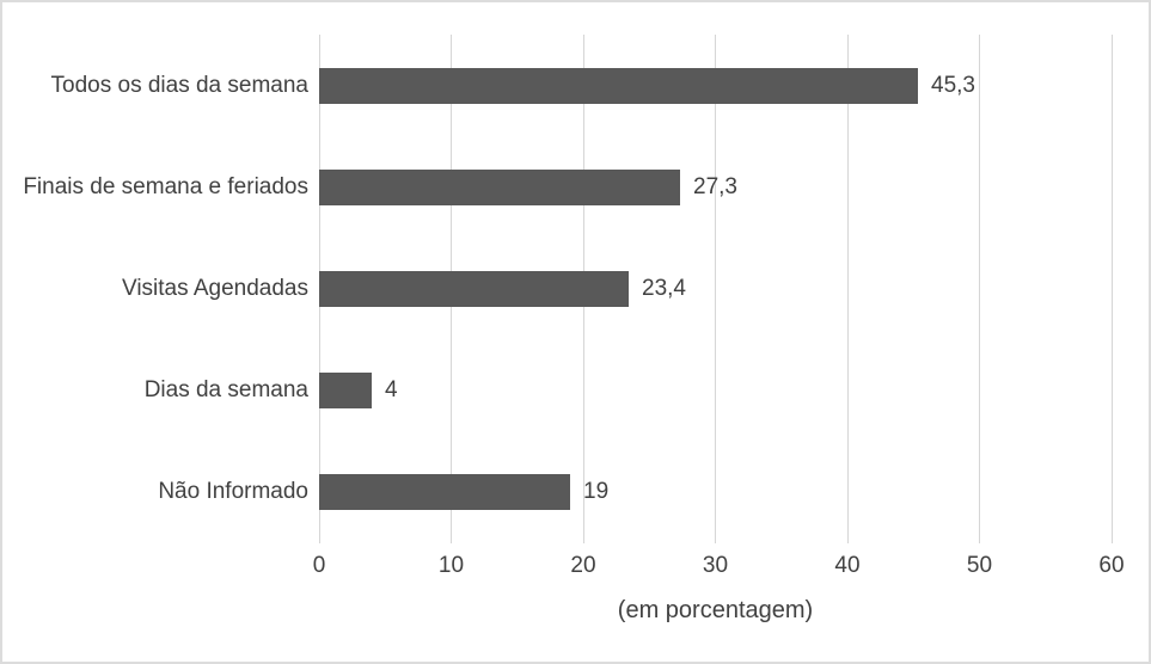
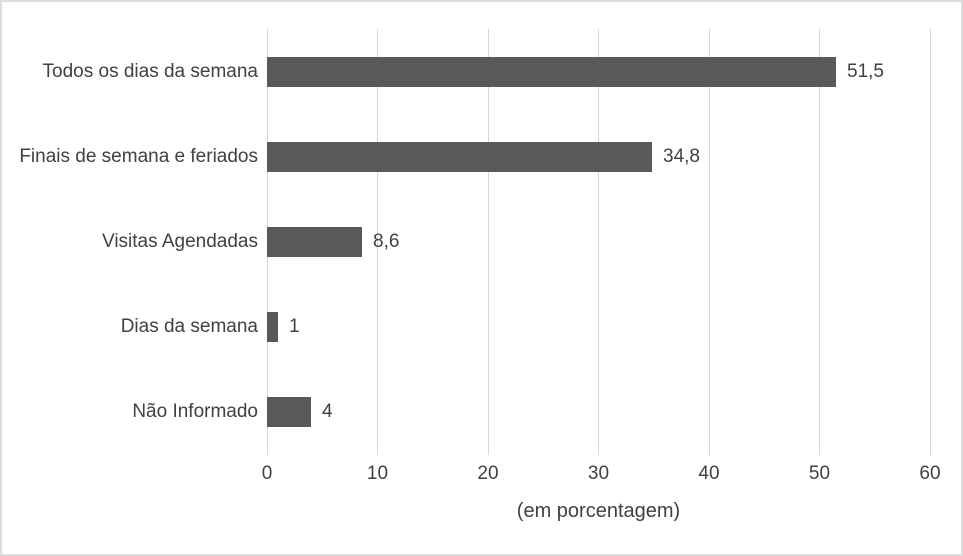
Todos os dias da semana: 45,3 -> 51,5
Finais de semana e feriados: 27,3 -> 34,8
Visitas Agendadas: 23,4 -> 8,6
Dias da semana: 4 -> 1
Não Informado: 19 -> 4
